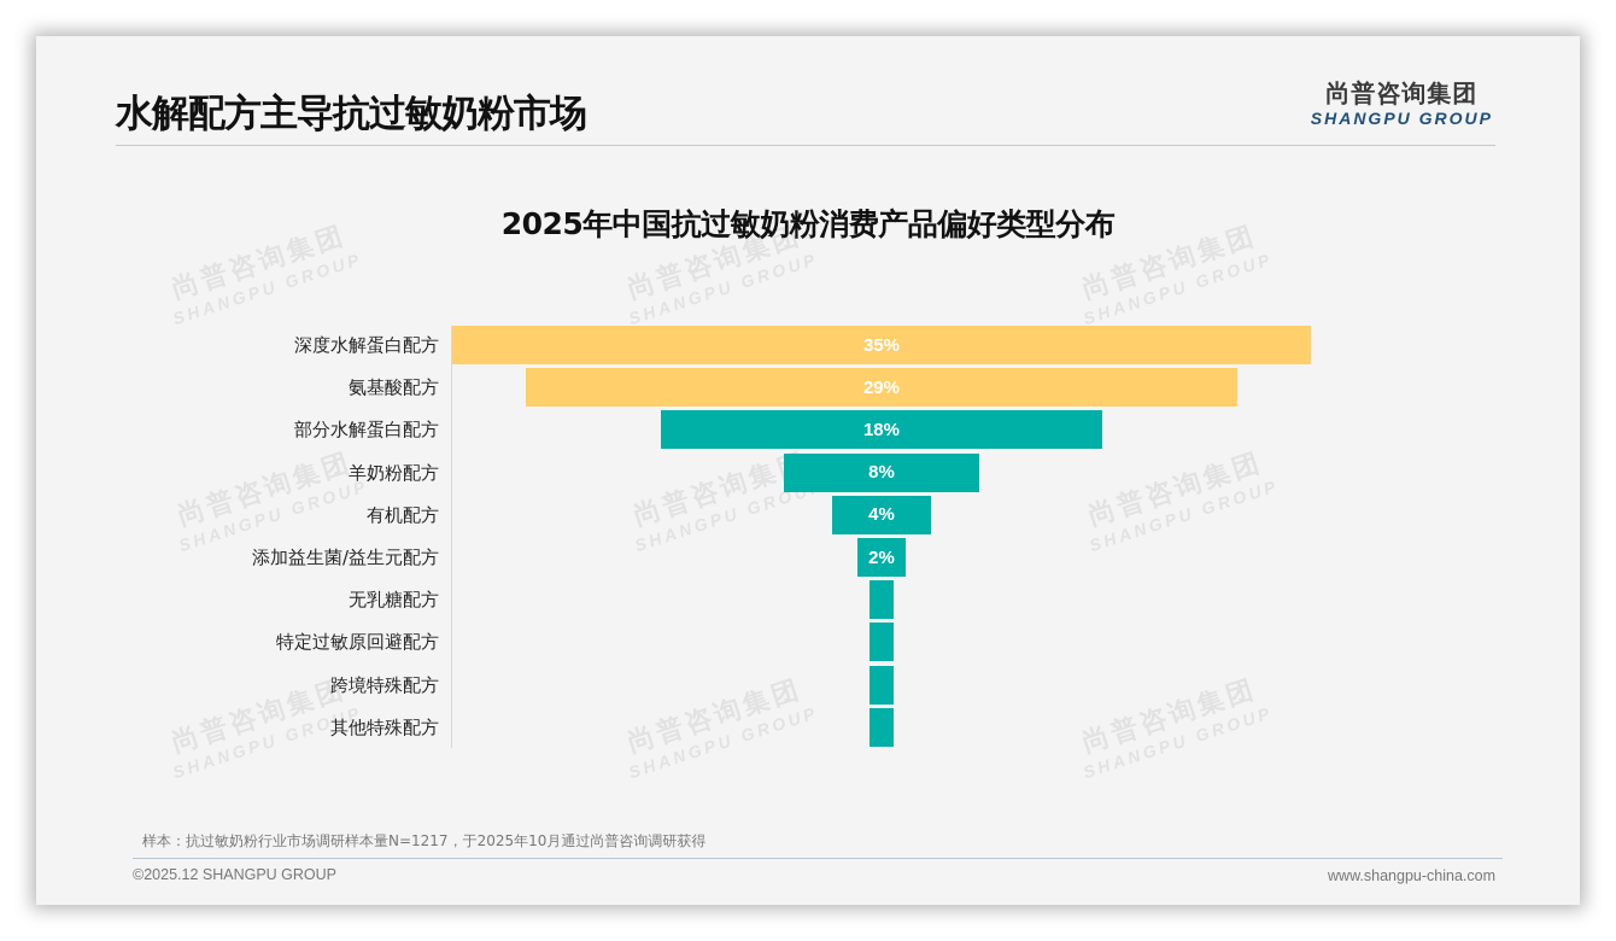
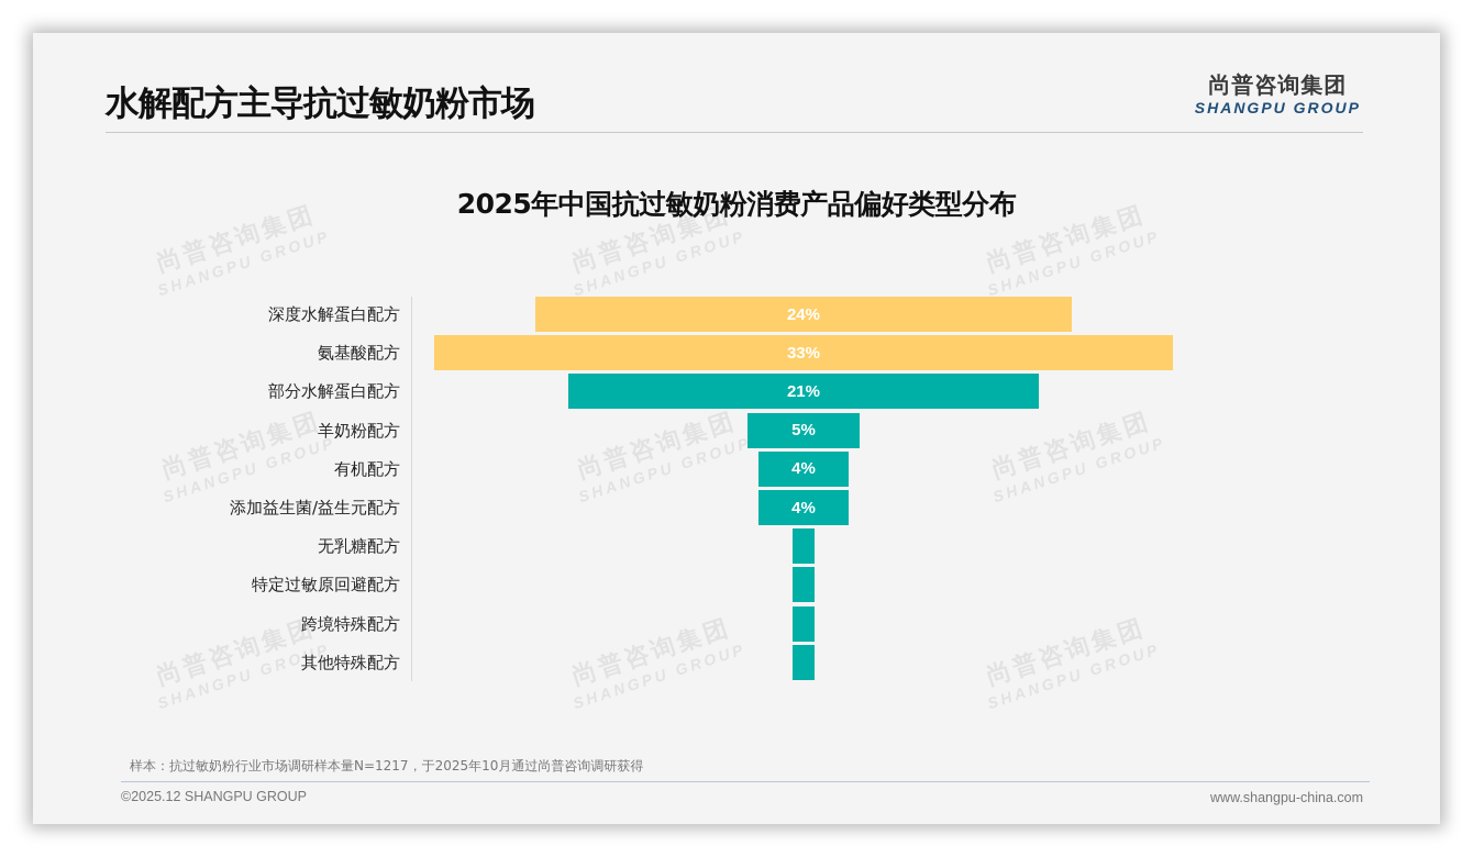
深度水解蛋白配方: 35% -> 24%
氨基酸配方: 29% -> 33%
部分水解蛋白配方: 18% -> 21%
羊奶粉配方: 8% -> 5%
添加益生菌/益生元配方: 2% -> 4%
